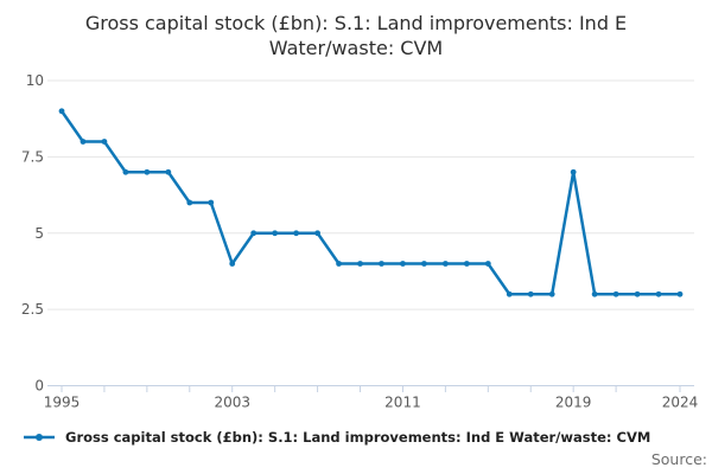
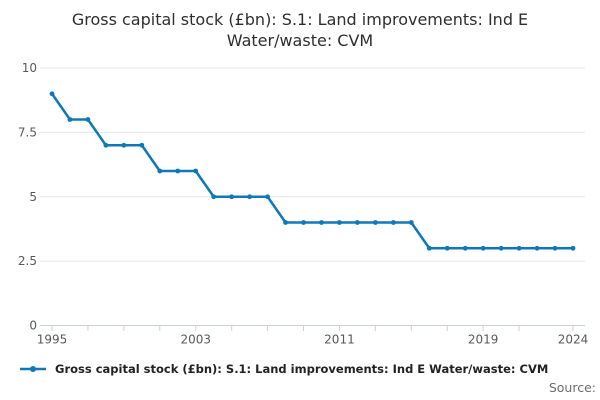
2003: 4 -> 6
2019: 7 -> 3
